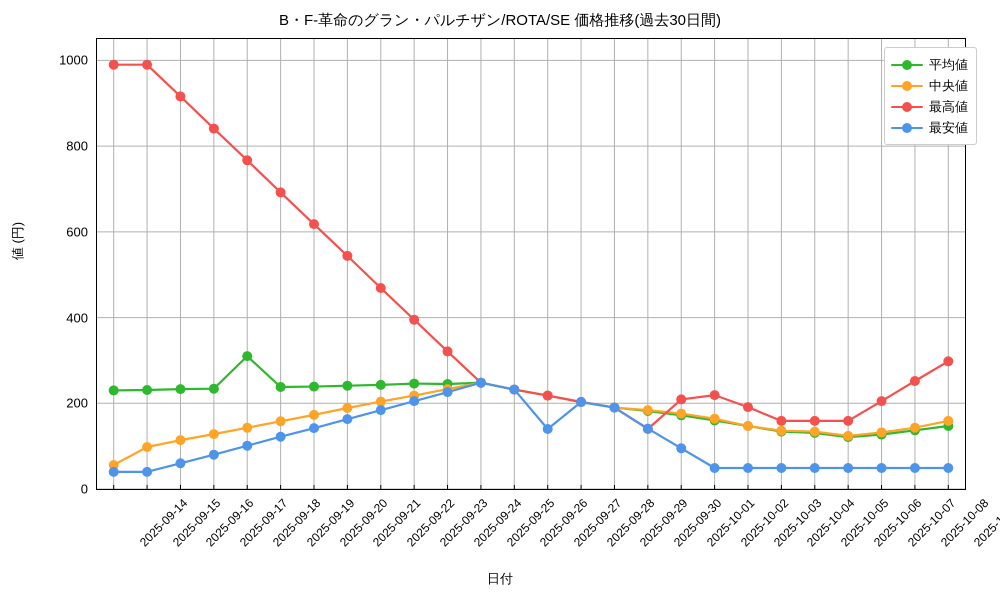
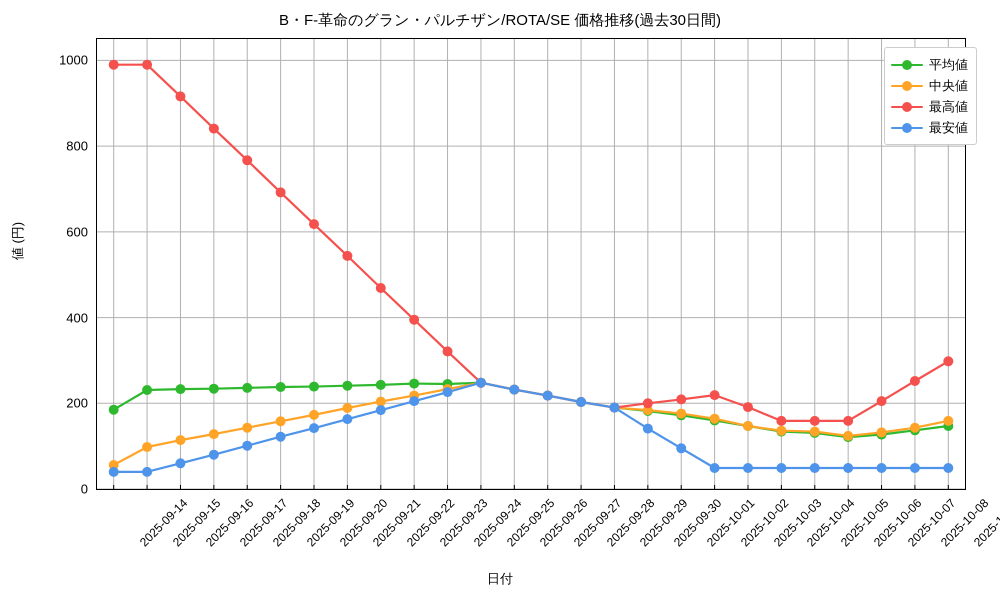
平均値/2025-09-14: 230 -> 180
平均値/2025-09-18: 310 -> 240
最安値/2025-09-27: 140 -> 220
最高値/2025-09-30: 140 -> 200
